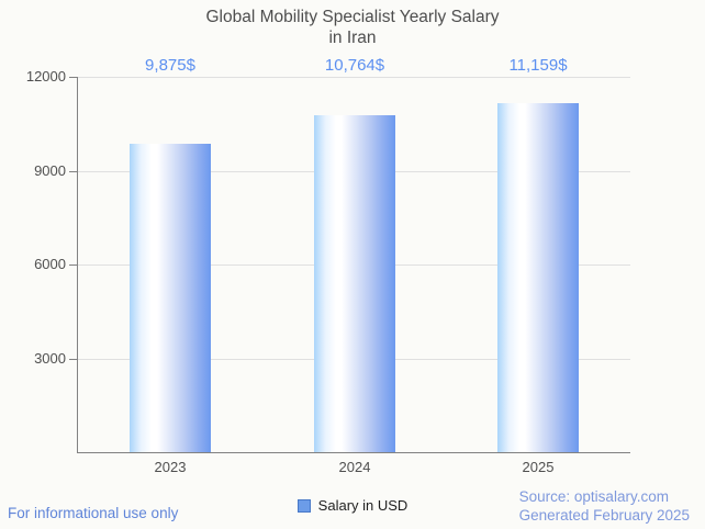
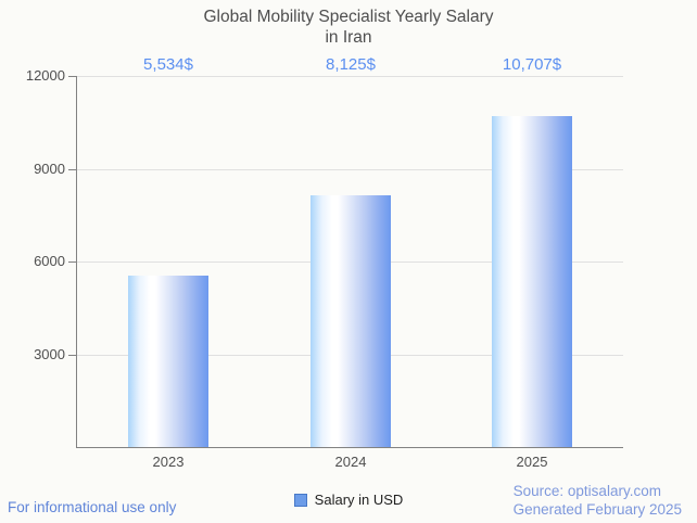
2023: 9,875 -> 5,534
2024: 10,764 -> 8,125
2025: 11,159 -> 10,707
